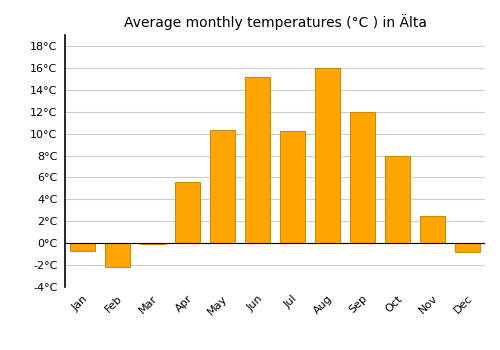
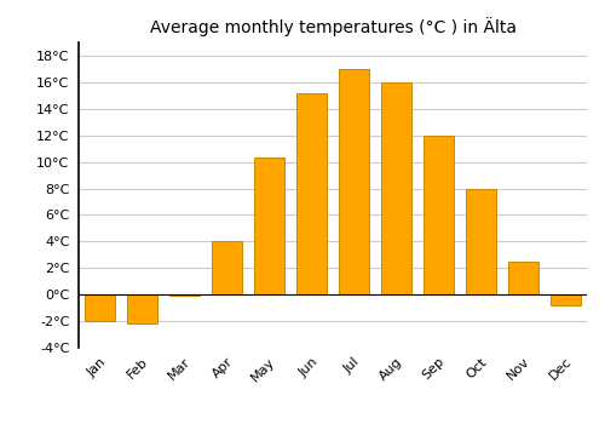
Jan: -0.7°C -> -2.0°C
Apr: 5.6°C -> 4.0°C
Jul: 10.2°C -> 17.0°C
